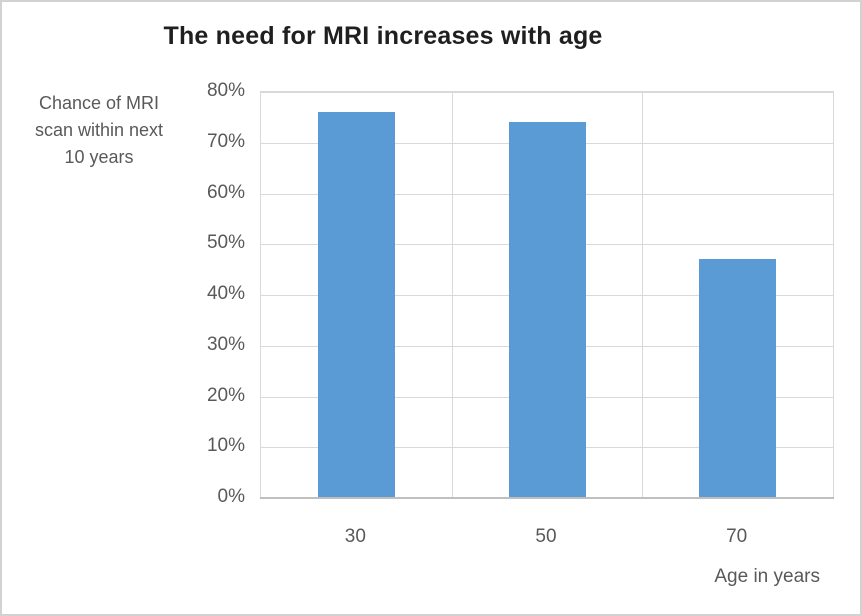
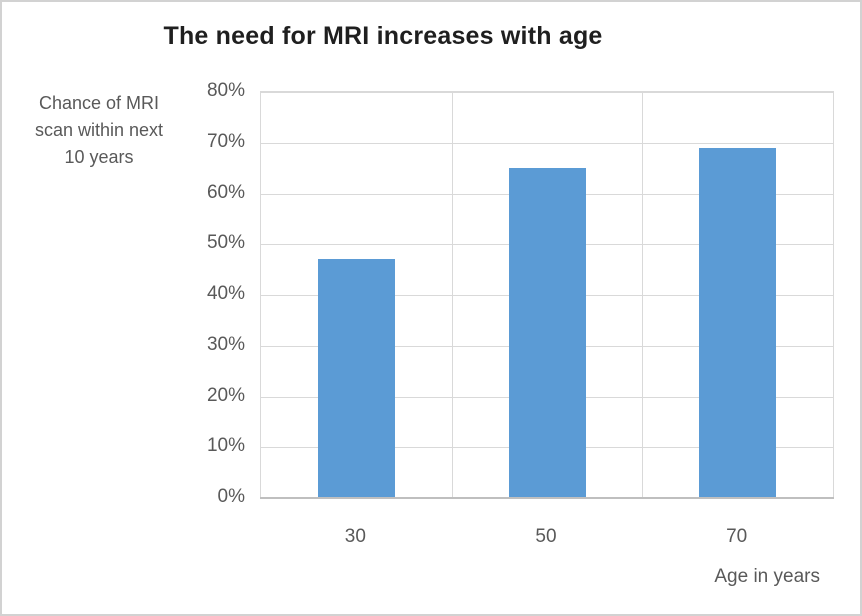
30: 76% -> 47%
50: 74% -> 65%
70: 47% -> 69%
